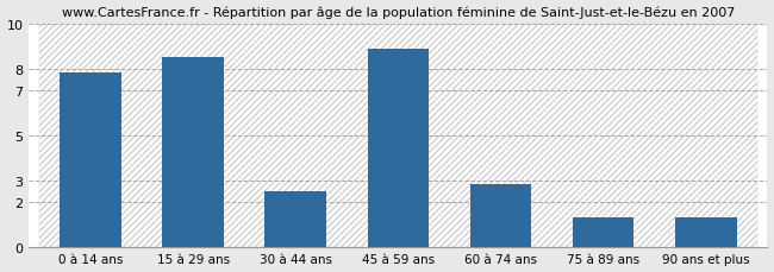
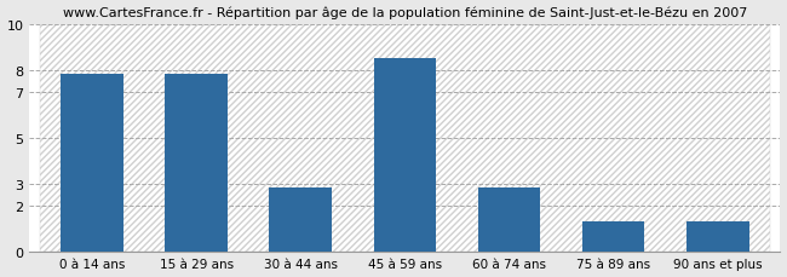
15 à 29 ans: 8.5 -> 7.8
30 à 44 ans: 2.5 -> 2.8
45 à 59 ans: 8.9 -> 8.5
